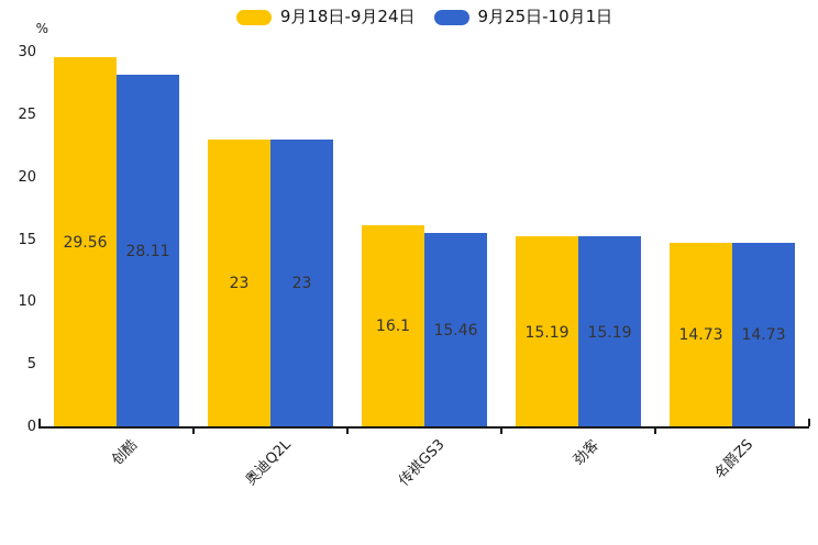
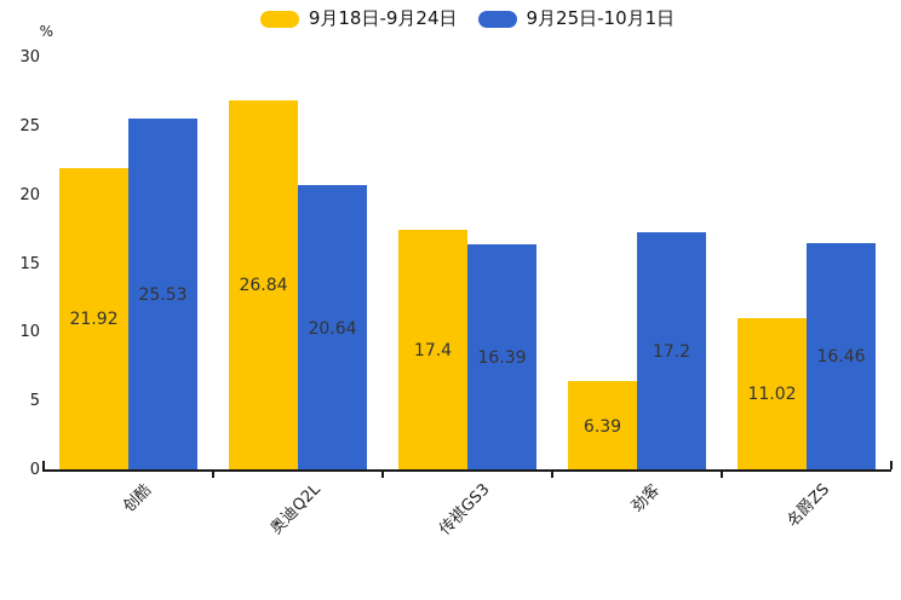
9月18日-9月24日/创酷: 29.56 -> 21.92
9月25日-10月1日/创酷: 28.11 -> 25.53
9月18日-9月24日/奥迪Q2L: 23 -> 26.84
9月25日-10月1日/奥迪Q2L: 23 -> 20.64
9月18日-9月24日/传祺GS3: 16.1 -> 17.4
9月25日-10月1日/传祺GS3: 15.46 -> 16.39
9月18日-9月24日/劲客: 15.19 -> 6.39
9月25日-10月1日/劲客: 15.19 -> 17.2
9月18日-9月24日/名爵ZS: 14.73 -> 11.02
9月25日-10月1日/名爵ZS: 14.73 -> 16.46
